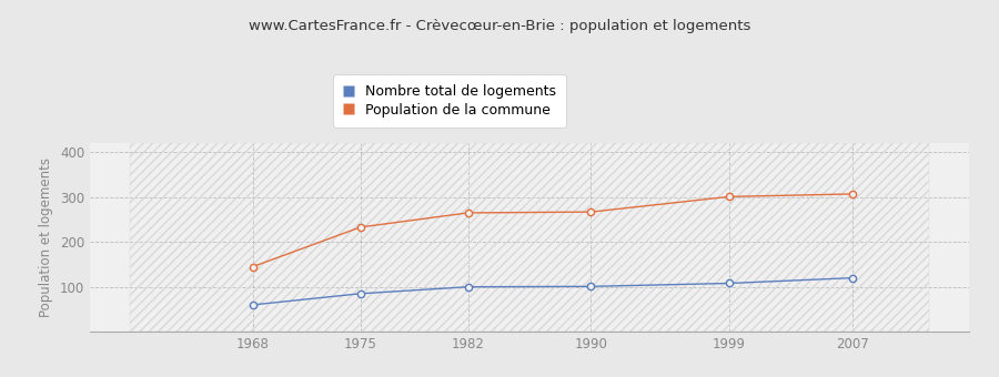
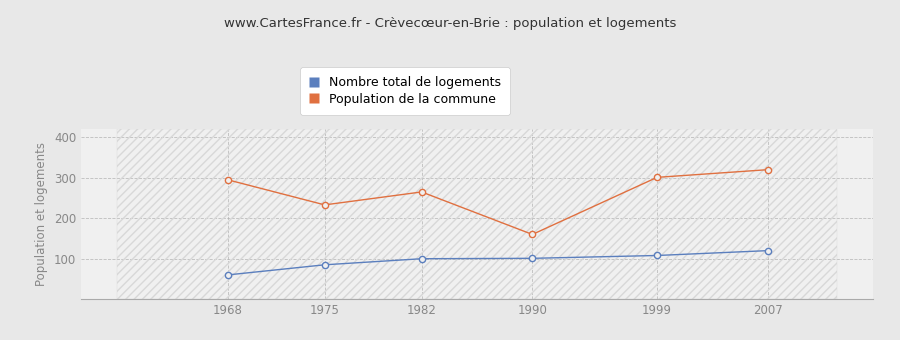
Population de la commune/1968: 145 -> 295
Population de la commune/1990: 267 -> 160
Population de la commune/2007: 307 -> 320
